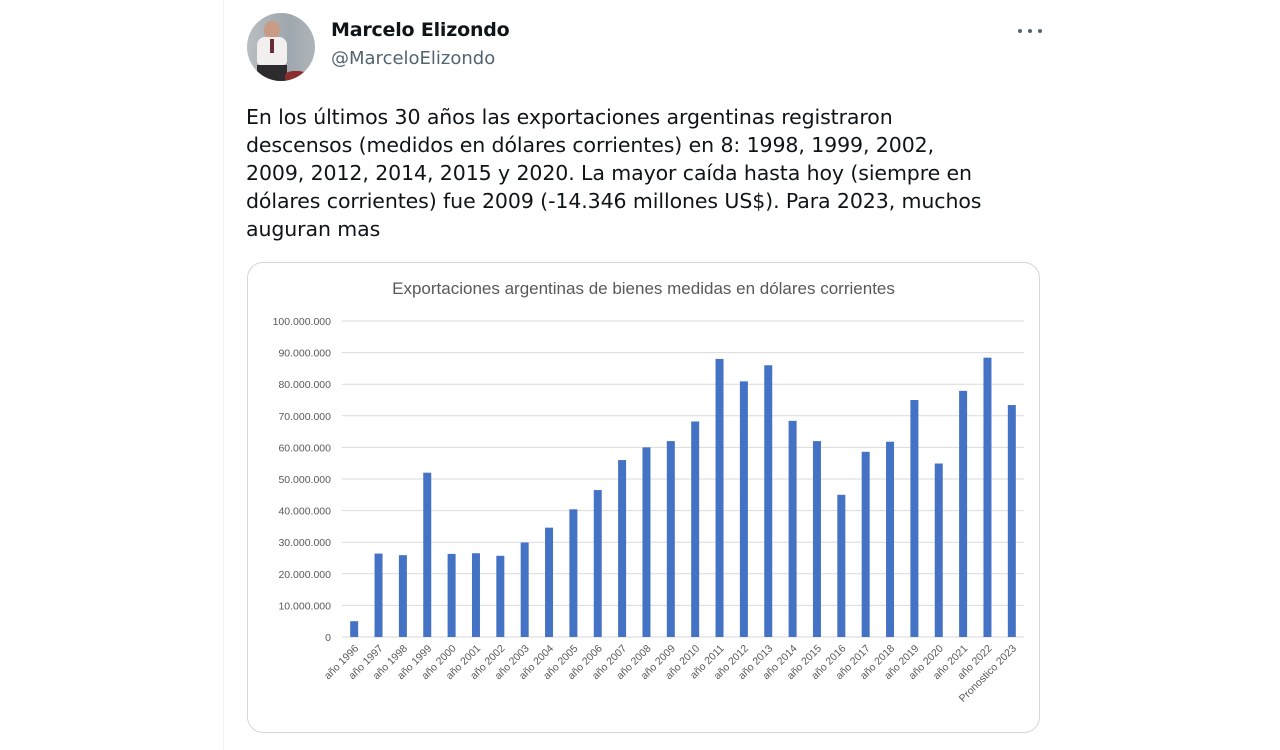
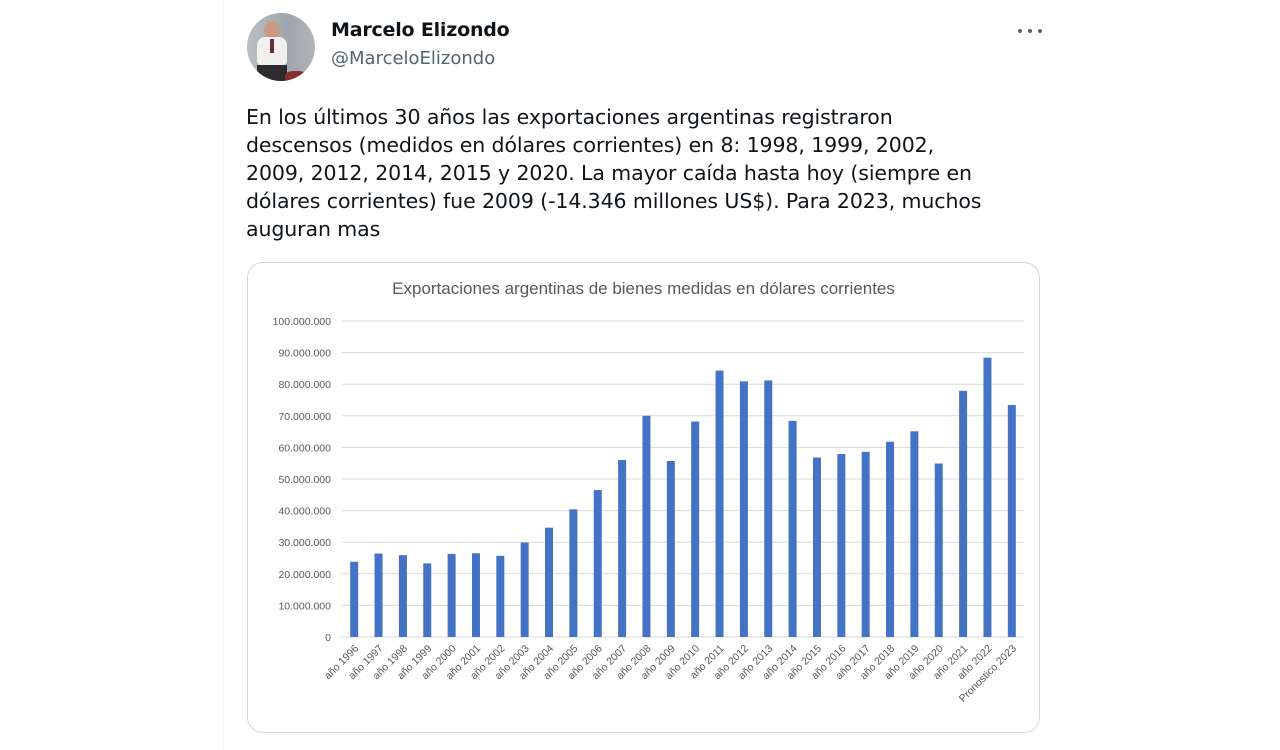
año 1996: 5000000 -> 24000000
año 1999: 52000000 -> 23000000
año 2008: 60000000 -> 70000000
año 2009: 62000000 -> 56000000
año 2011: 88000000 -> 84000000
año 2013: 86000000 -> 81000000
año 2015: 62000000 -> 57000000
año 2016: 45000000 -> 58000000
año 2019: 75000000 -> 65000000
